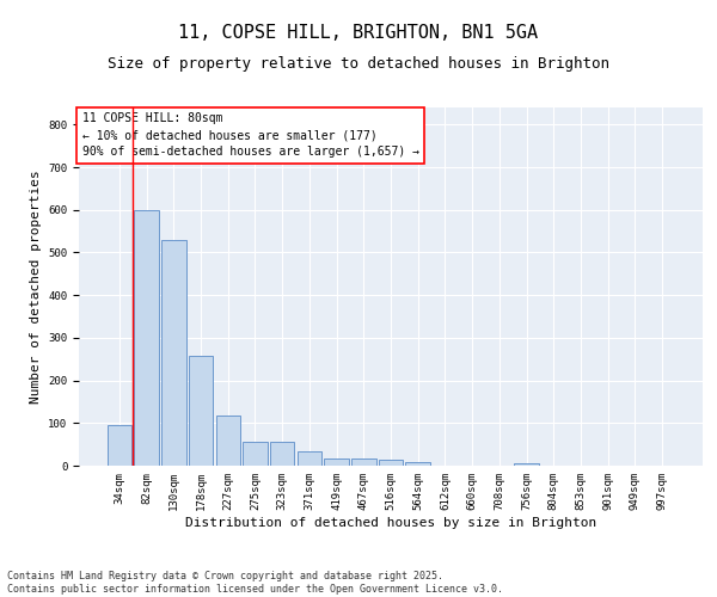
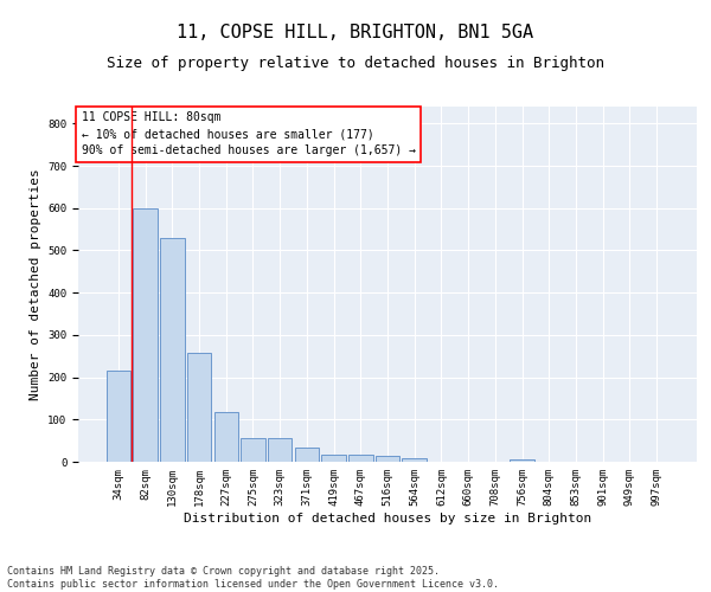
34sqm: 95 -> 215
